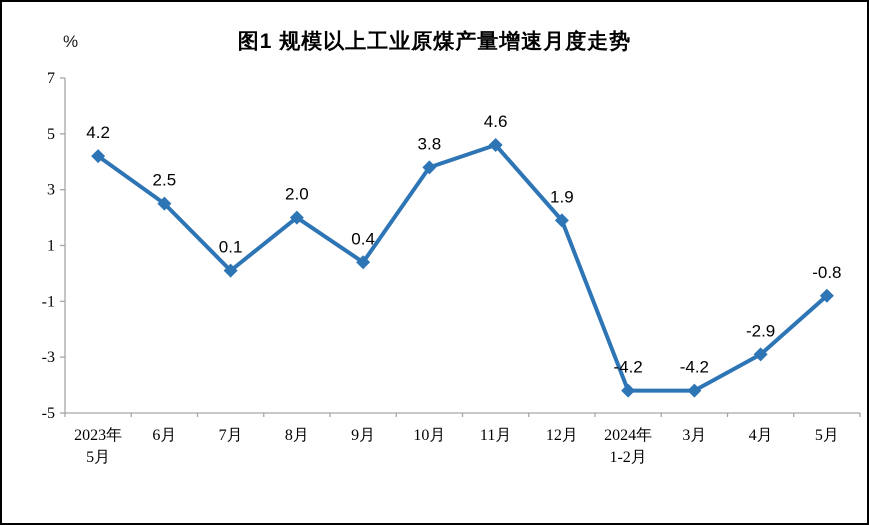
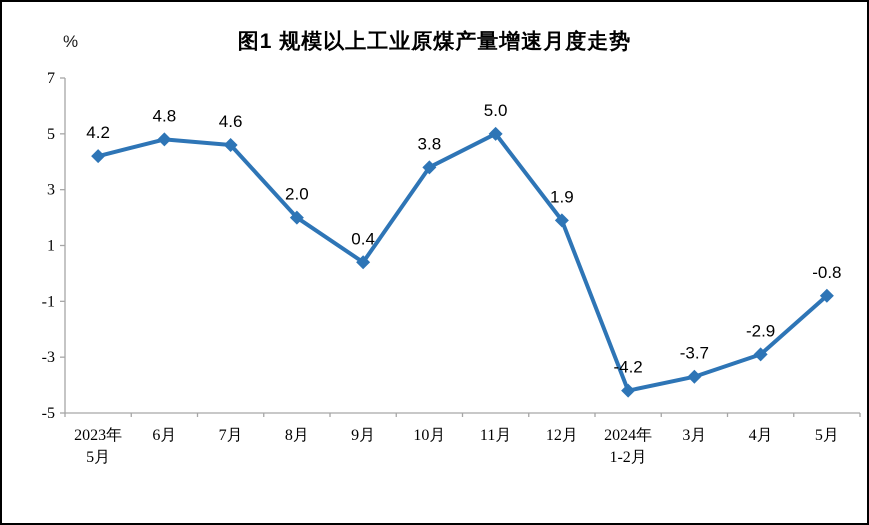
6月: 2.5 -> 4.8
7月: 0.1 -> 4.6
11月: 4.6 -> 5.0
3月: -4.2 -> -3.7
